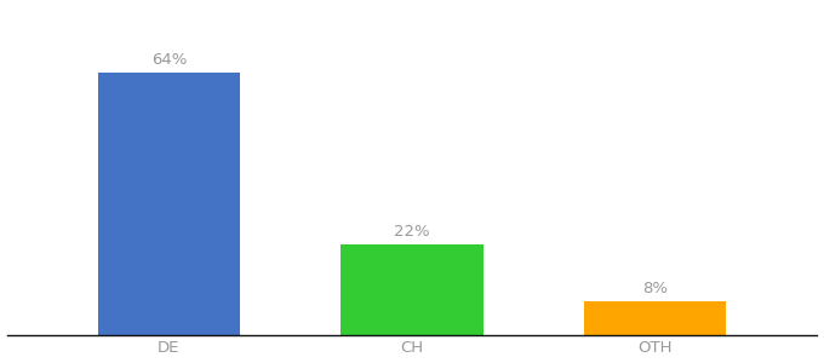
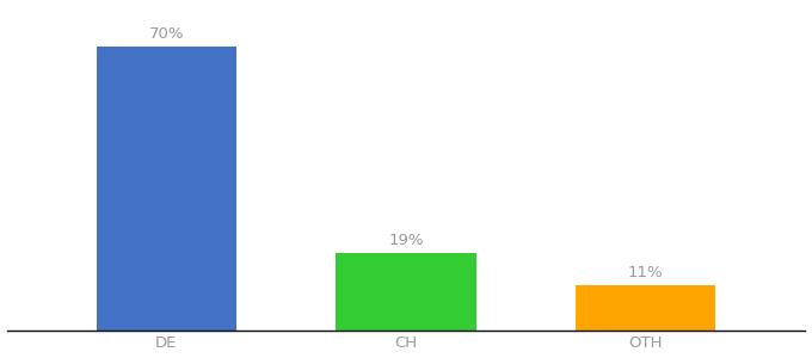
DE: 64% -> 70%
CH: 22% -> 19%
OTH: 8% -> 11%
